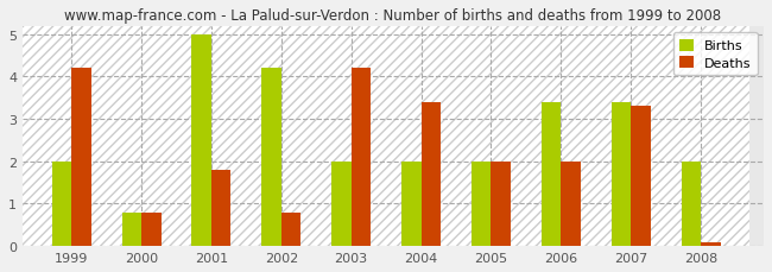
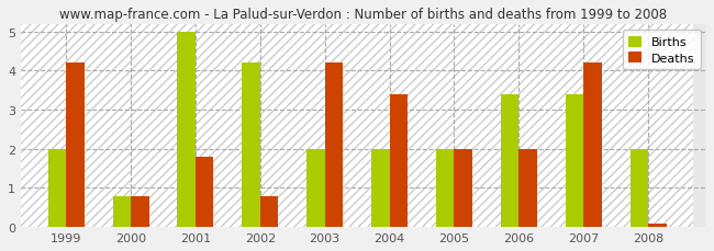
Deaths/2007: 3.3 -> 4.2
